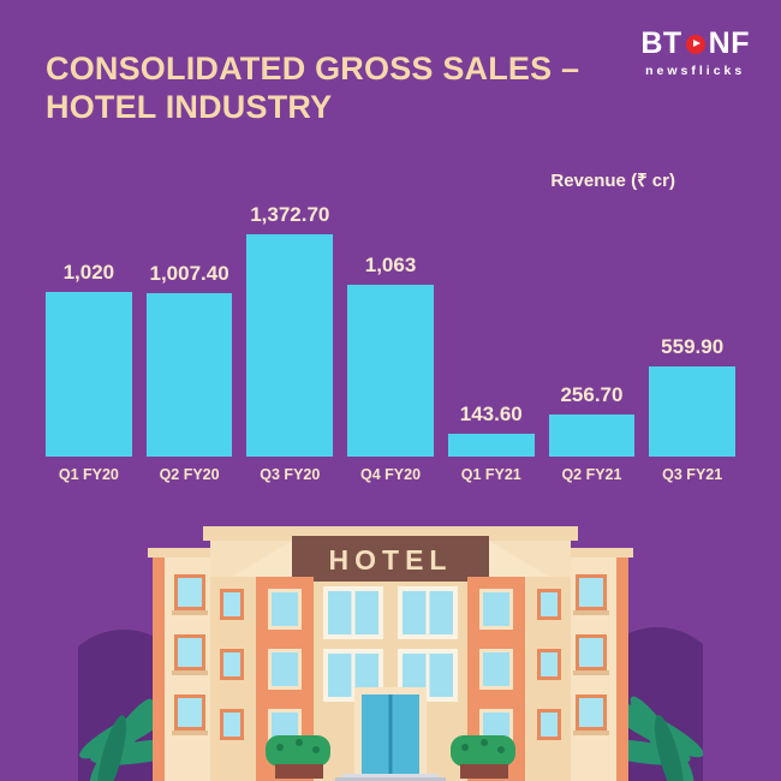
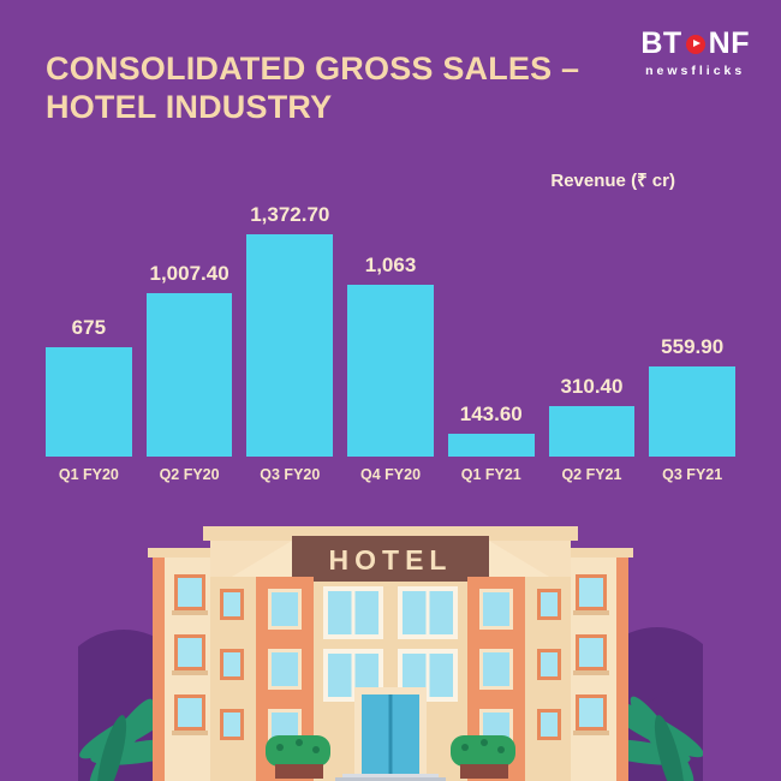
Q1 FY20: 1,020 -> 675
Q2 FY21: 256.70 -> 310.40
